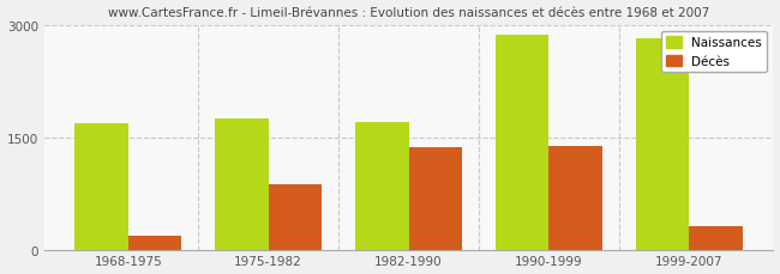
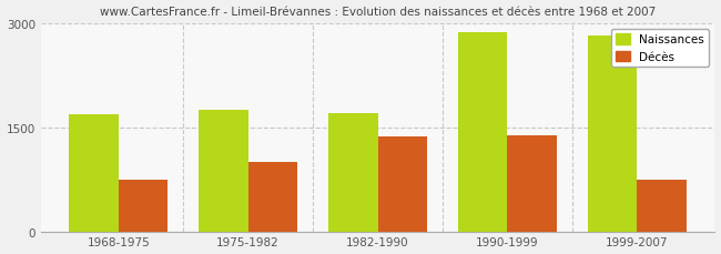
Décès/1968-1975: 180 -> 750
Décès/1975-1982: 880 -> 1000
Décès/1999-2007: 320 -> 750
